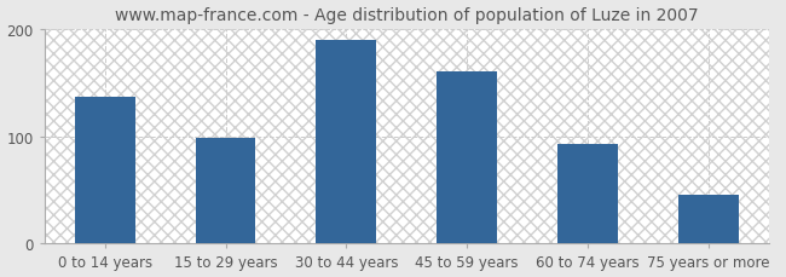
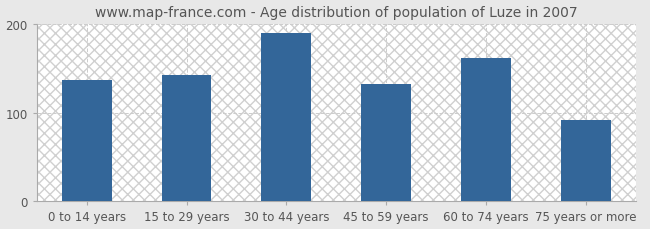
15 to 29 years: 98 -> 142
45 to 59 years: 160 -> 132
60 to 74 years: 93 -> 162
75 years or more: 45 -> 92
